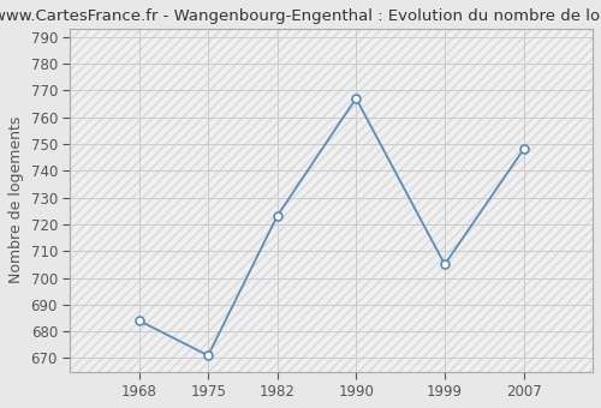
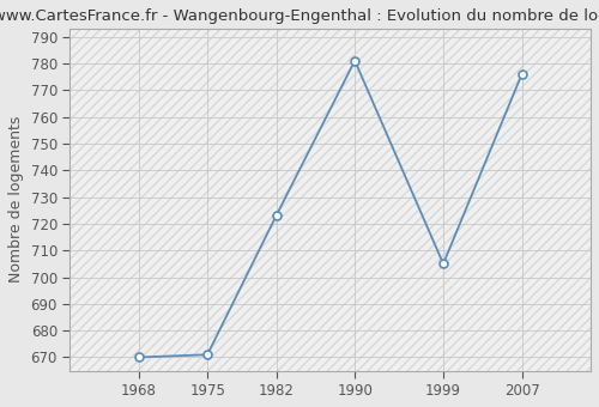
1968: 684 -> 670
1990: 767 -> 781
2007: 748 -> 776
